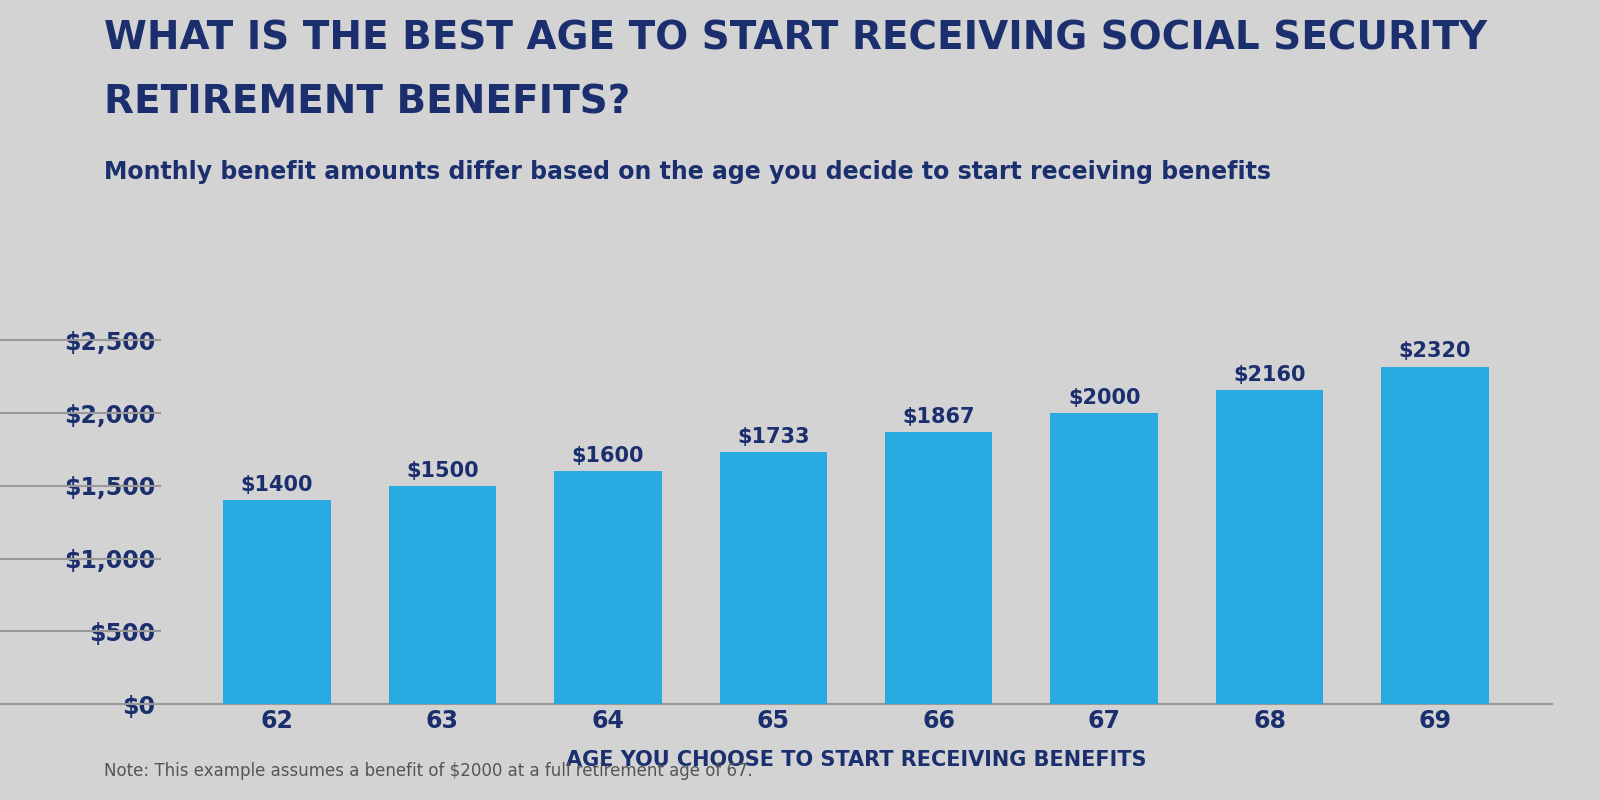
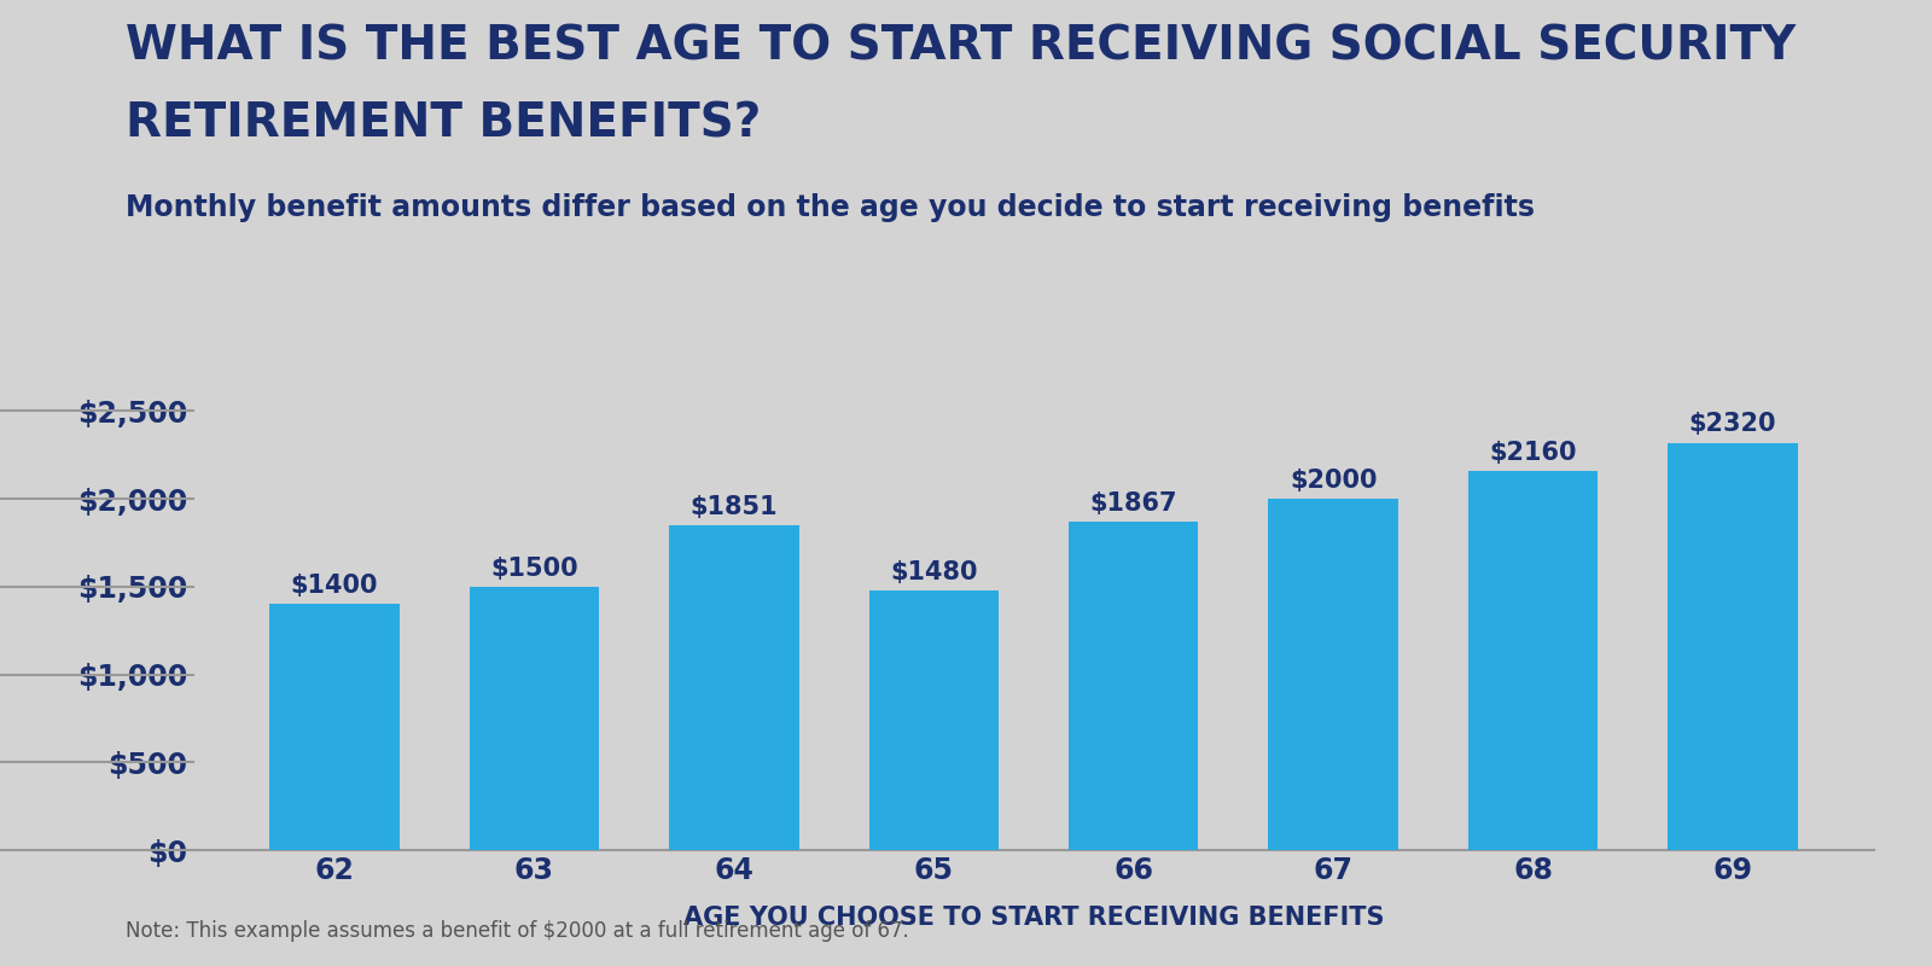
64: $1600 -> $1851
65: $1733 -> $1480
